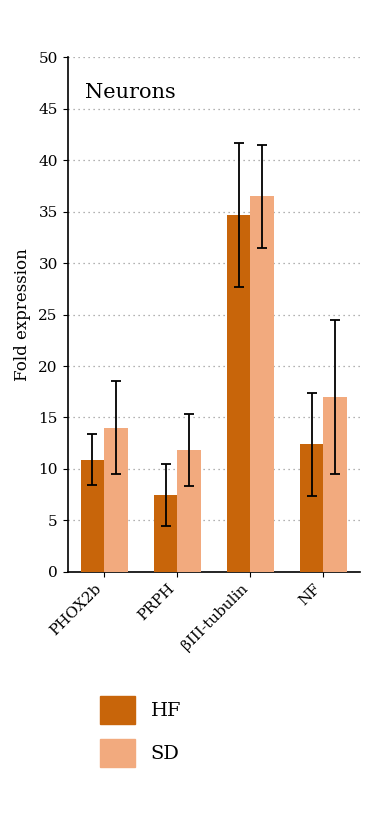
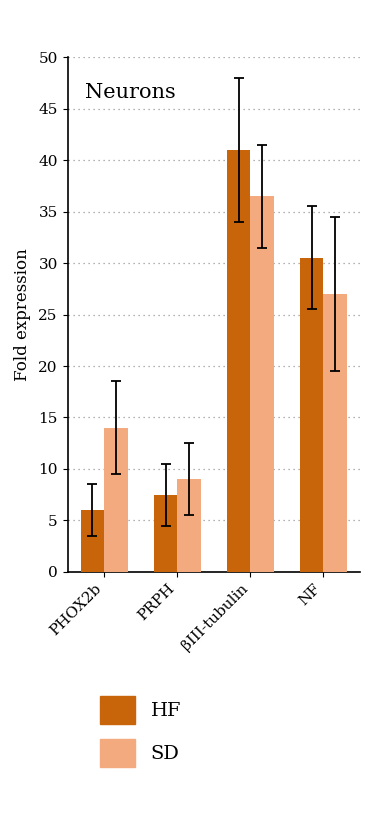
HF/PHOX2b: 10.9 -> 6.0
SD/PRPH: 11.8 -> 9.0
HF/βIII-tubulin: 34.7 -> 41.0
HF/NF: 12.4 -> 30.5
SD/NF: 17.0 -> 27.0
